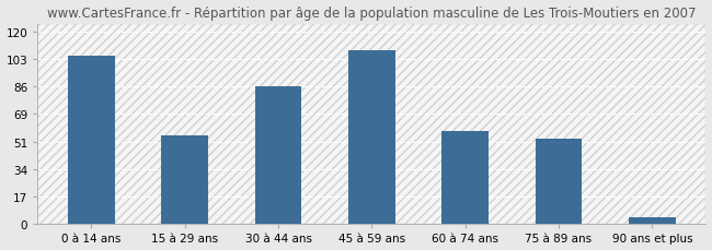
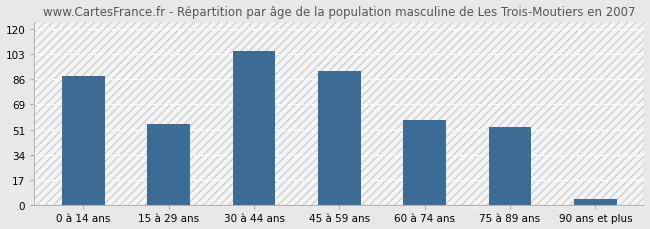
0 à 14 ans: 105 -> 88
30 à 44 ans: 86 -> 105
45 à 59 ans: 108 -> 91
